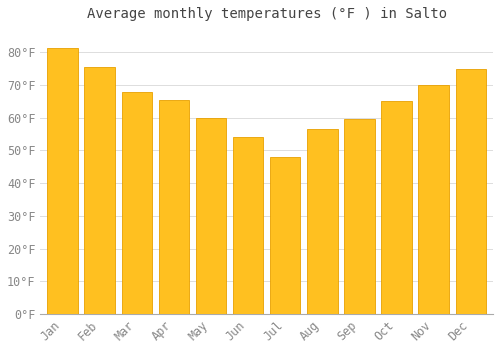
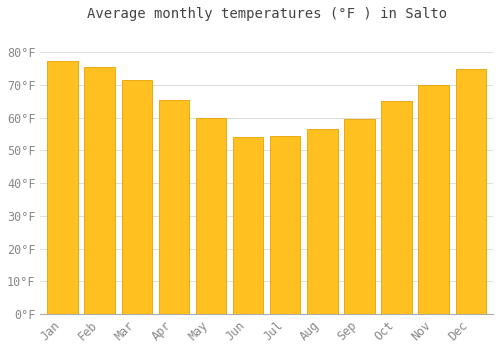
Jan: 81.5°F -> 77.5°F
Mar: 68.0°F -> 71.5°F
Jul: 48.0°F -> 54.5°F
